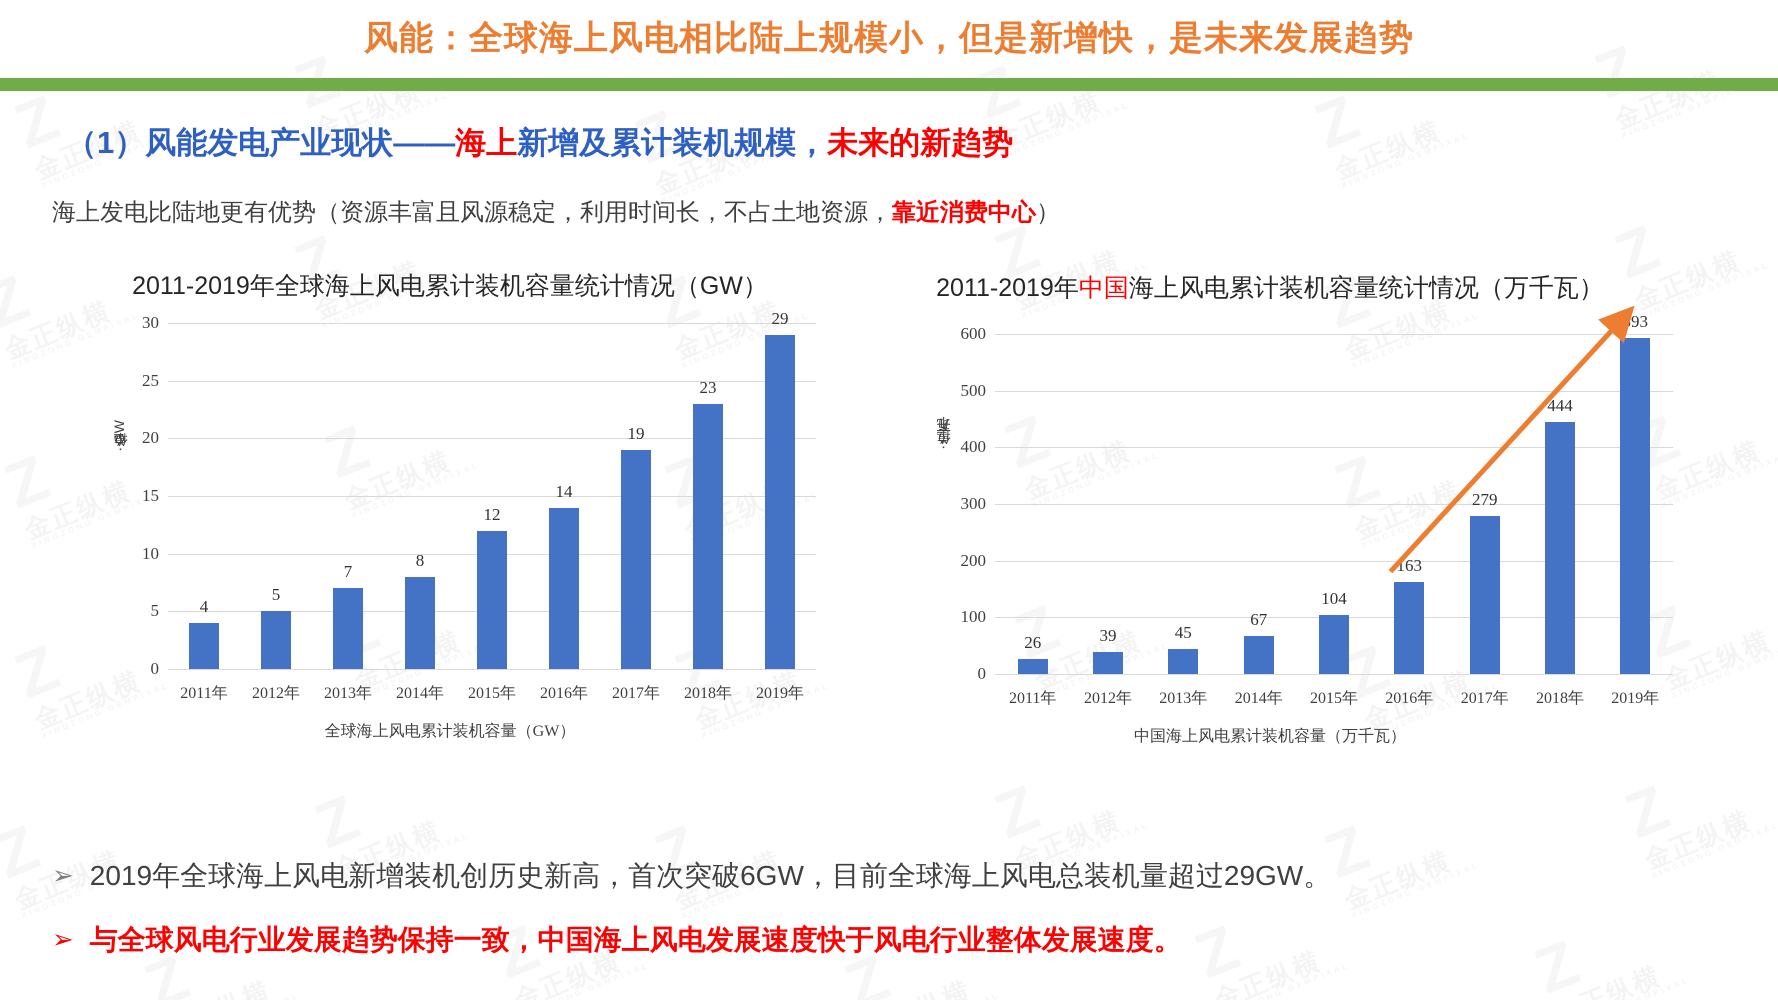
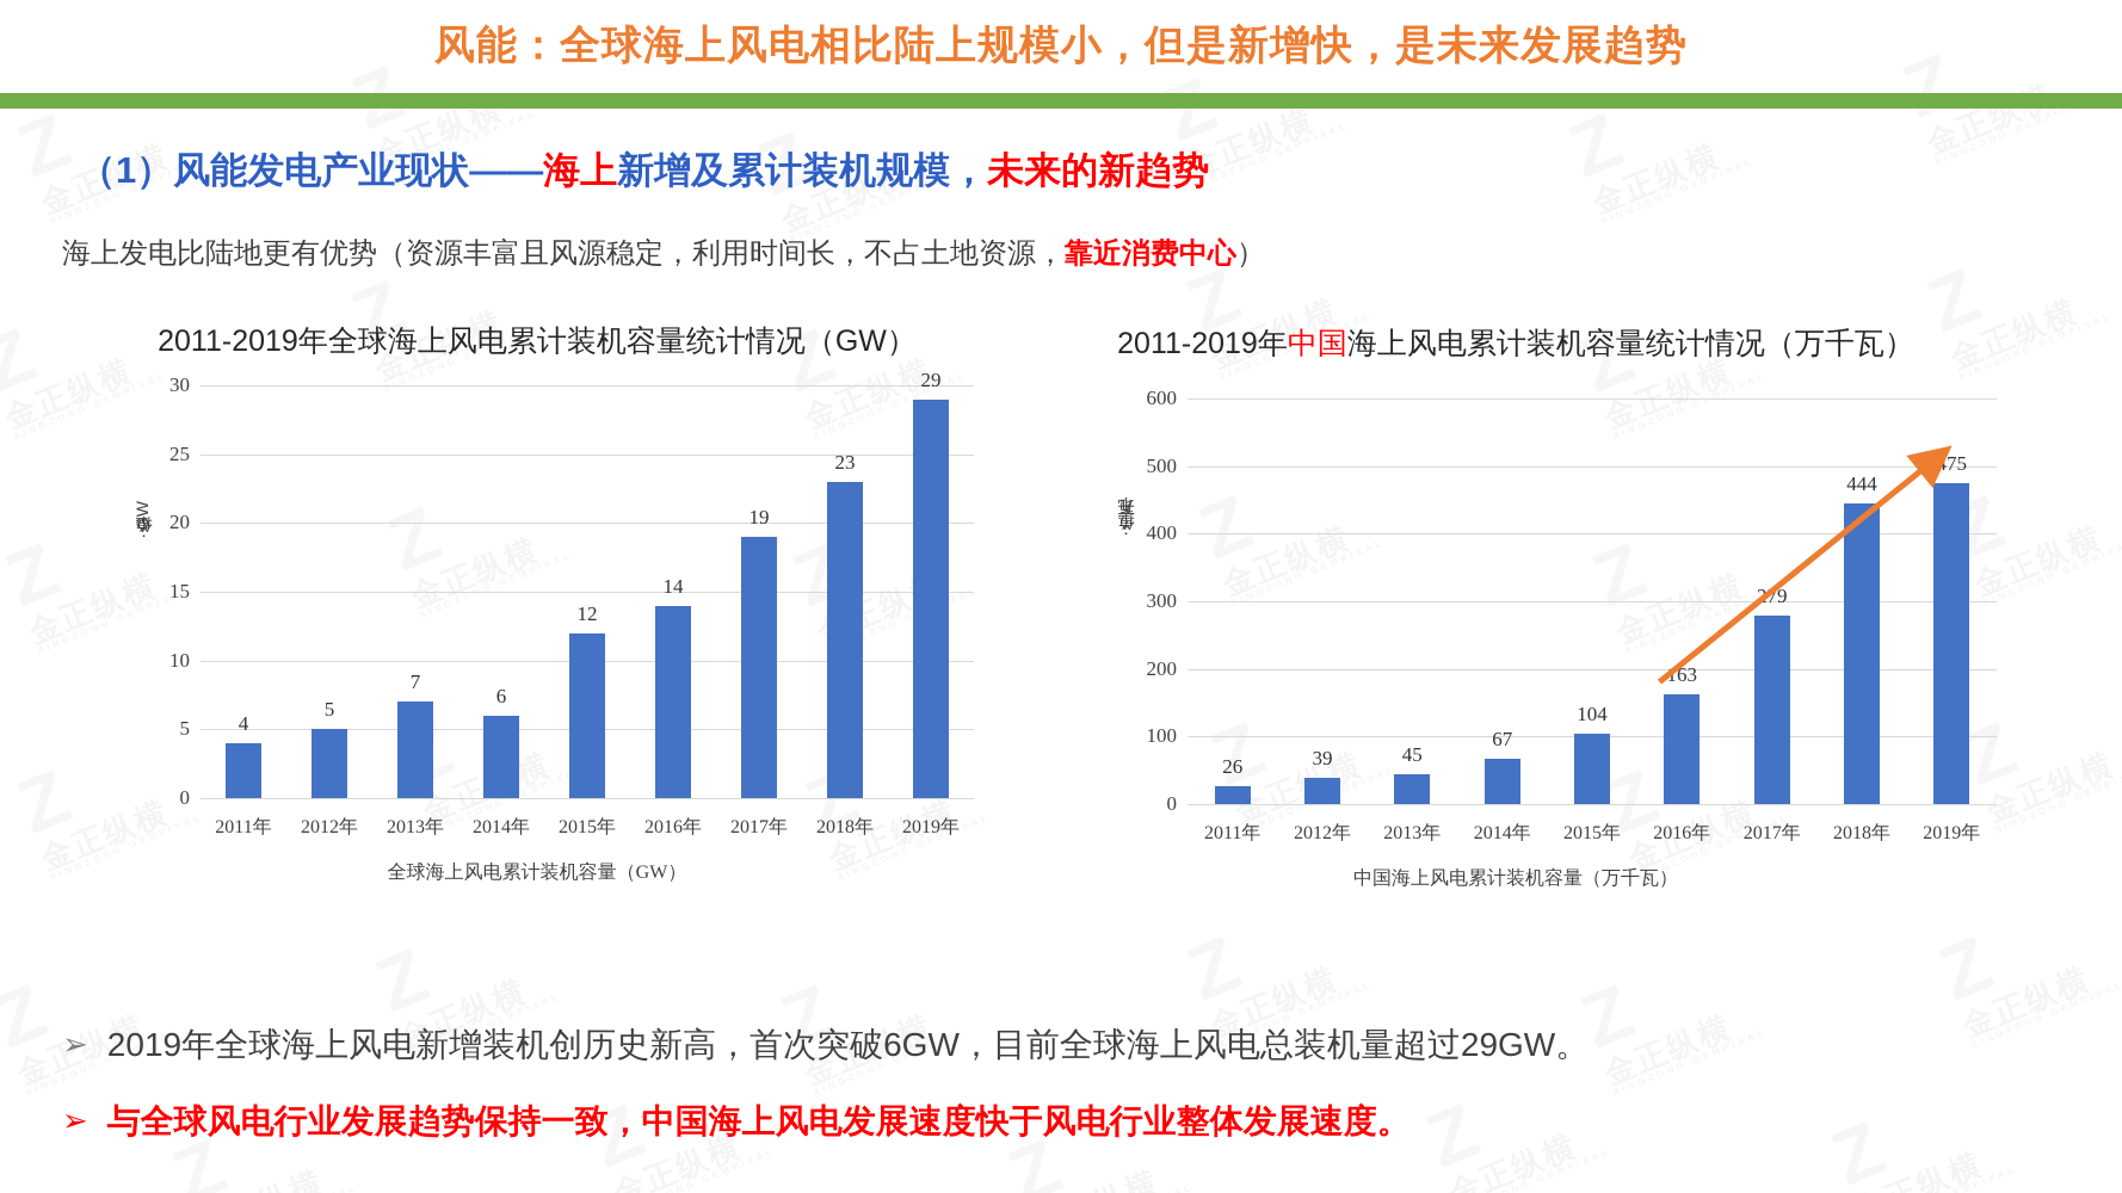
2011-2019年全球海上风电累计装机容量统计情况（GW）/2014年: 8 -> 6
2011-2019年中国海上风电累计装机容量统计情况（万千瓦）/2019年: 593 -> 475
